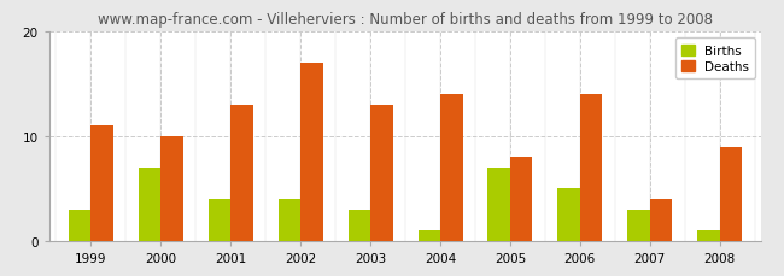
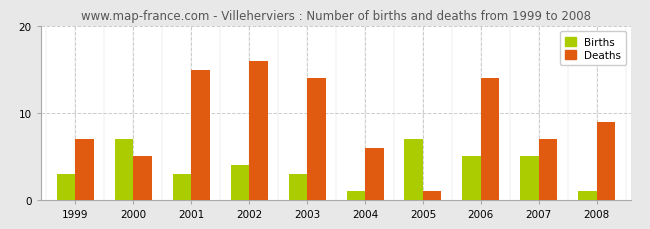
Deaths/1999: 11 -> 7
Deaths/2000: 10 -> 5
Births/2001: 4 -> 3
Deaths/2001: 13 -> 15
Deaths/2002: 17 -> 16
Deaths/2003: 13 -> 14
Deaths/2004: 14 -> 6
Deaths/2005: 8 -> 1
Births/2007: 3 -> 5
Deaths/2007: 4 -> 7
